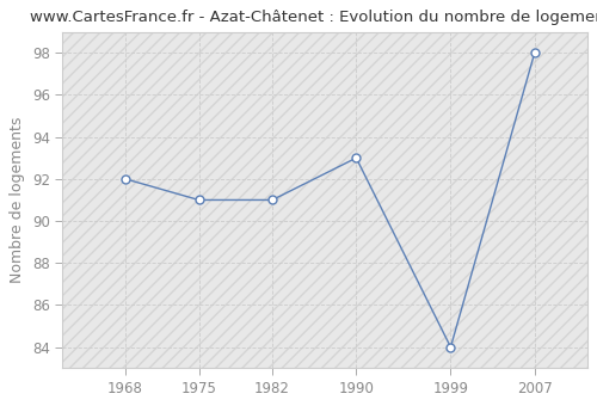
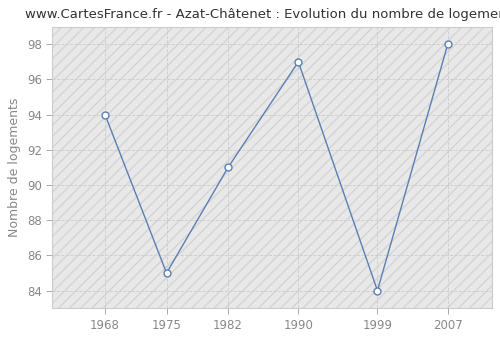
1968: 92 -> 94
1975: 91 -> 85
1990: 93 -> 97
